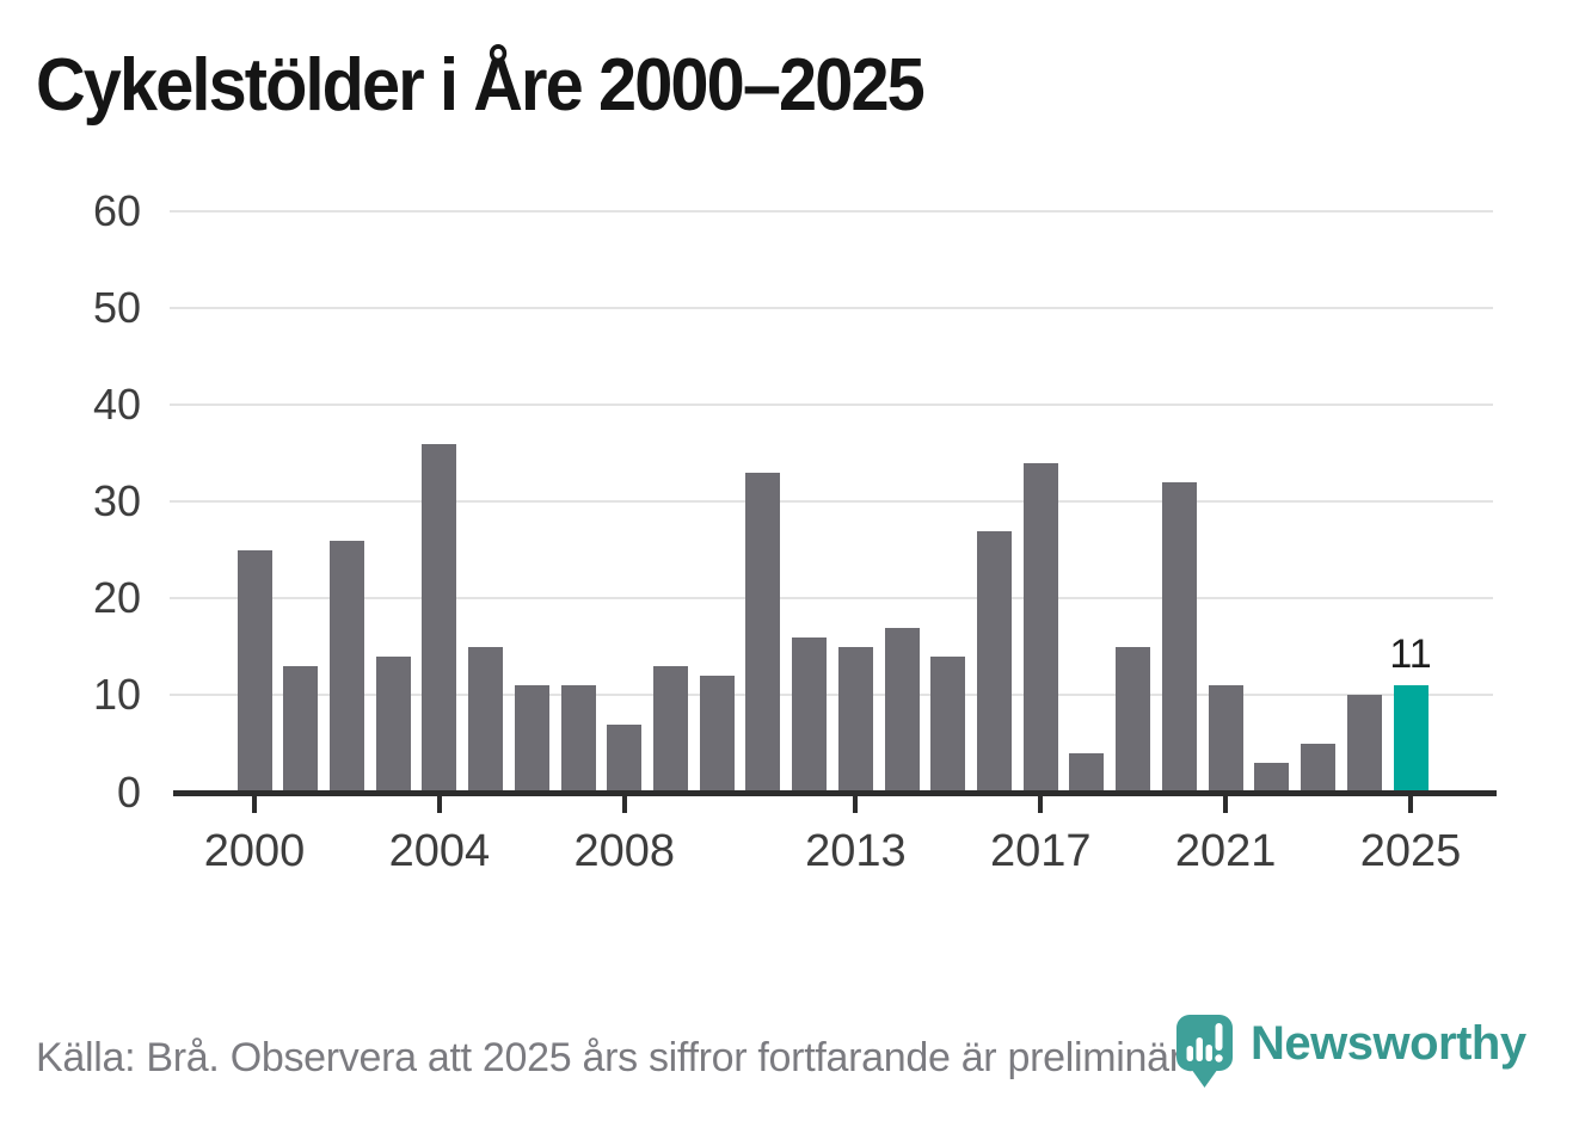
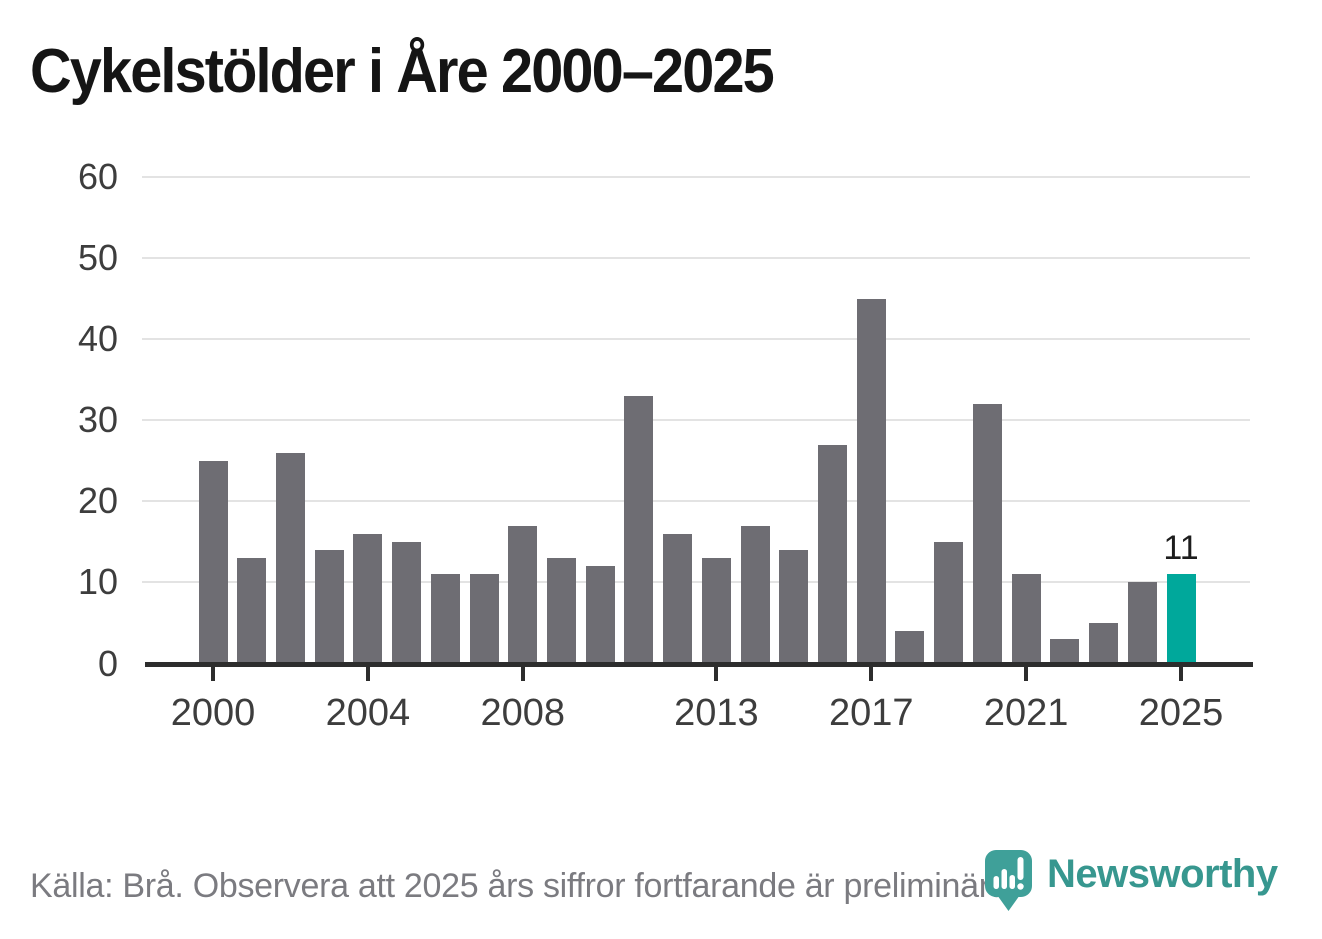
2004: 36 -> 16
2008: 7 -> 17
2013: 15 -> 13
2017: 34 -> 45
